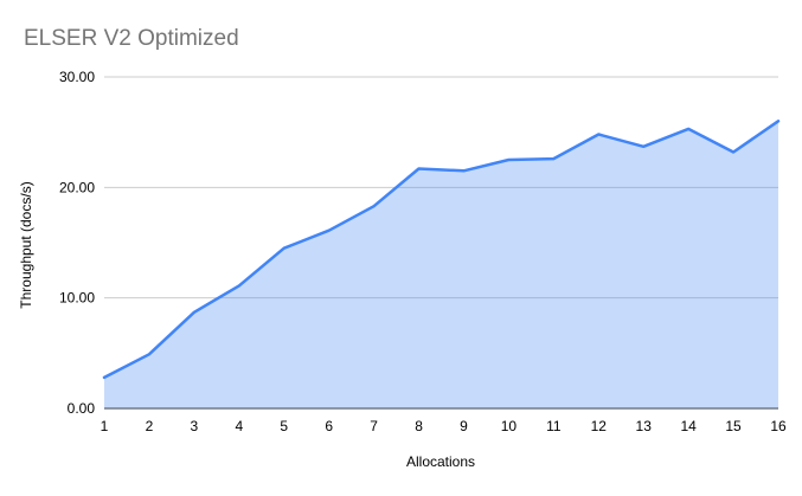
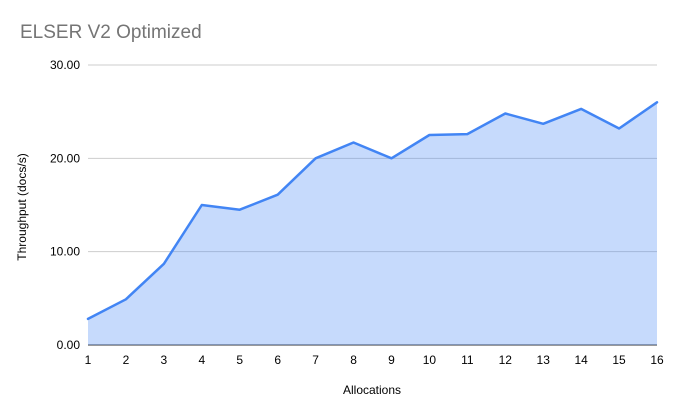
4: 11 -> 15
7: 18 -> 20
9: 22 -> 20
